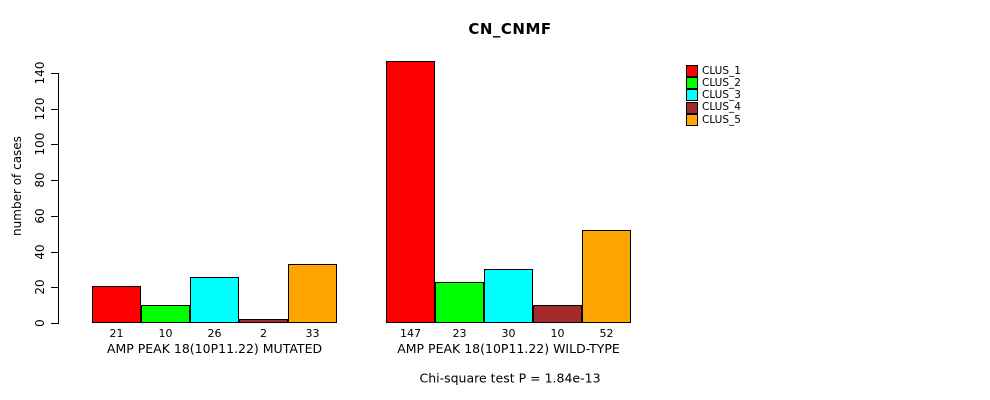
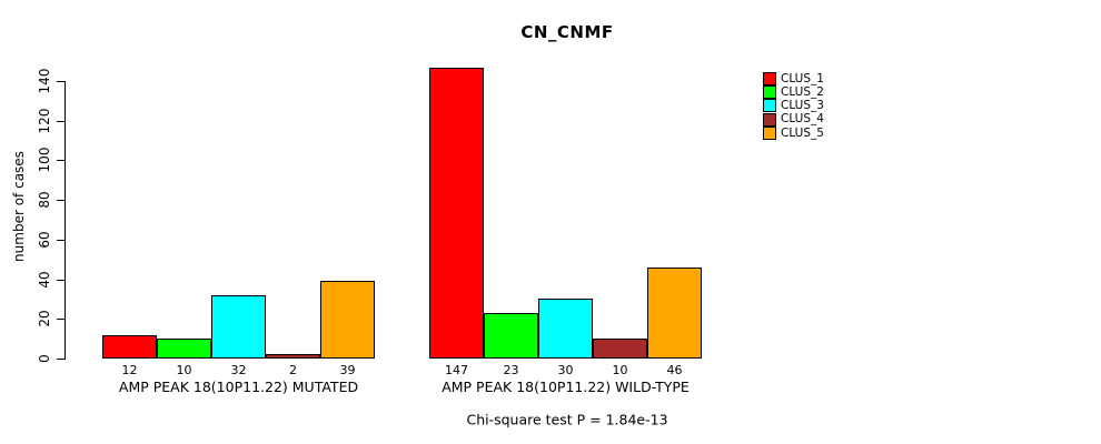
CLUS_1/AMP PEAK 18(10P11.22) MUTATED: 21 -> 12
CLUS_3/AMP PEAK 18(10P11.22) MUTATED: 26 -> 32
CLUS_5/AMP PEAK 18(10P11.22) MUTATED: 33 -> 39
CLUS_5/AMP PEAK 18(10P11.22) WILD-TYPE: 52 -> 46
